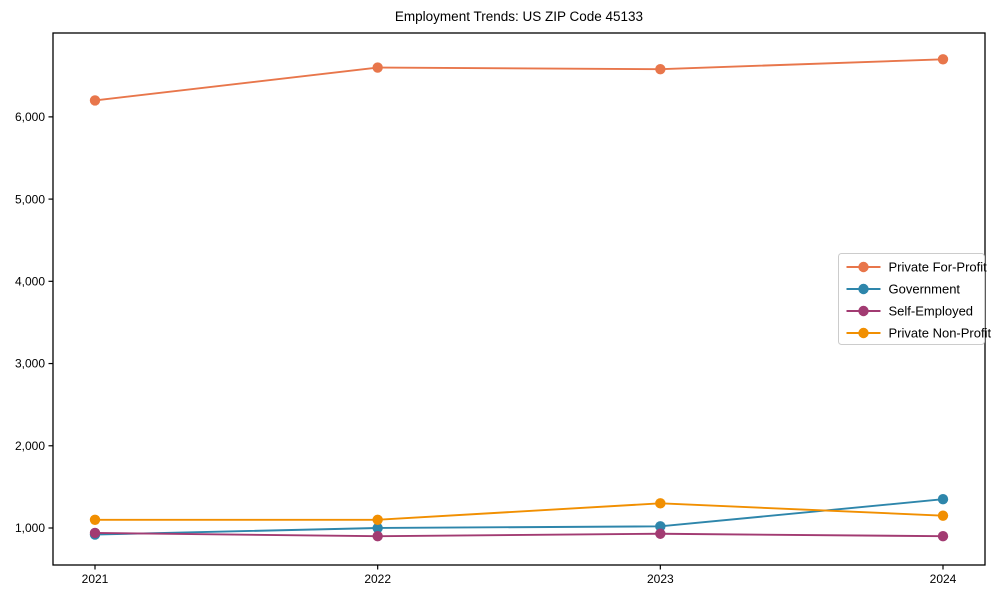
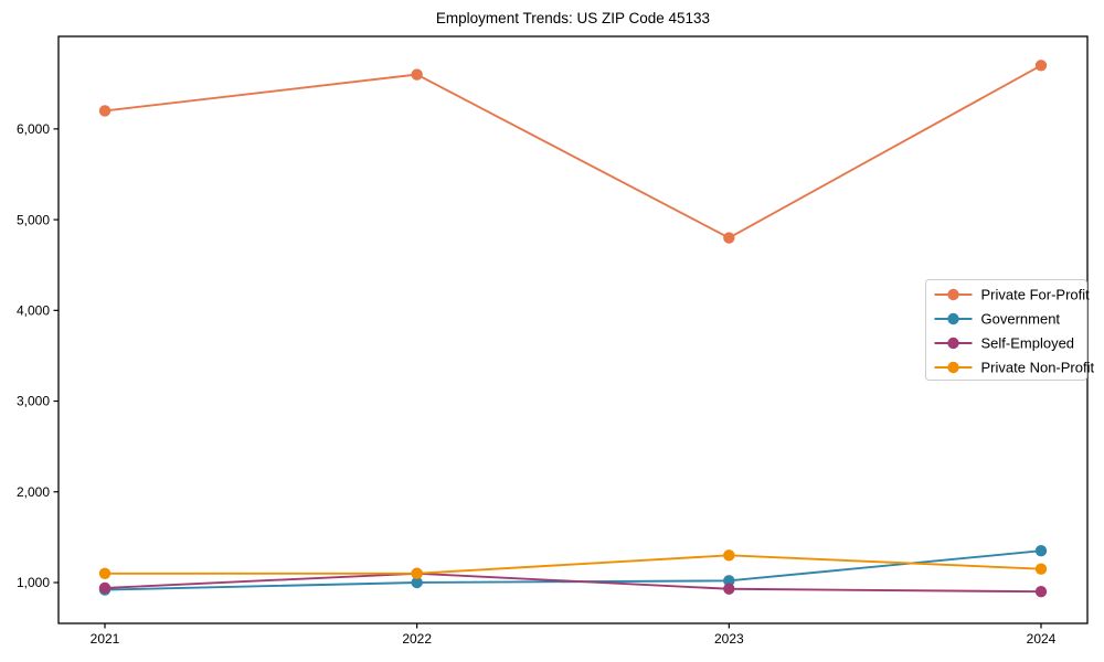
Self-Employed/2022: 900 -> 1100
Private For-Profit/2023: 6600 -> 4800
